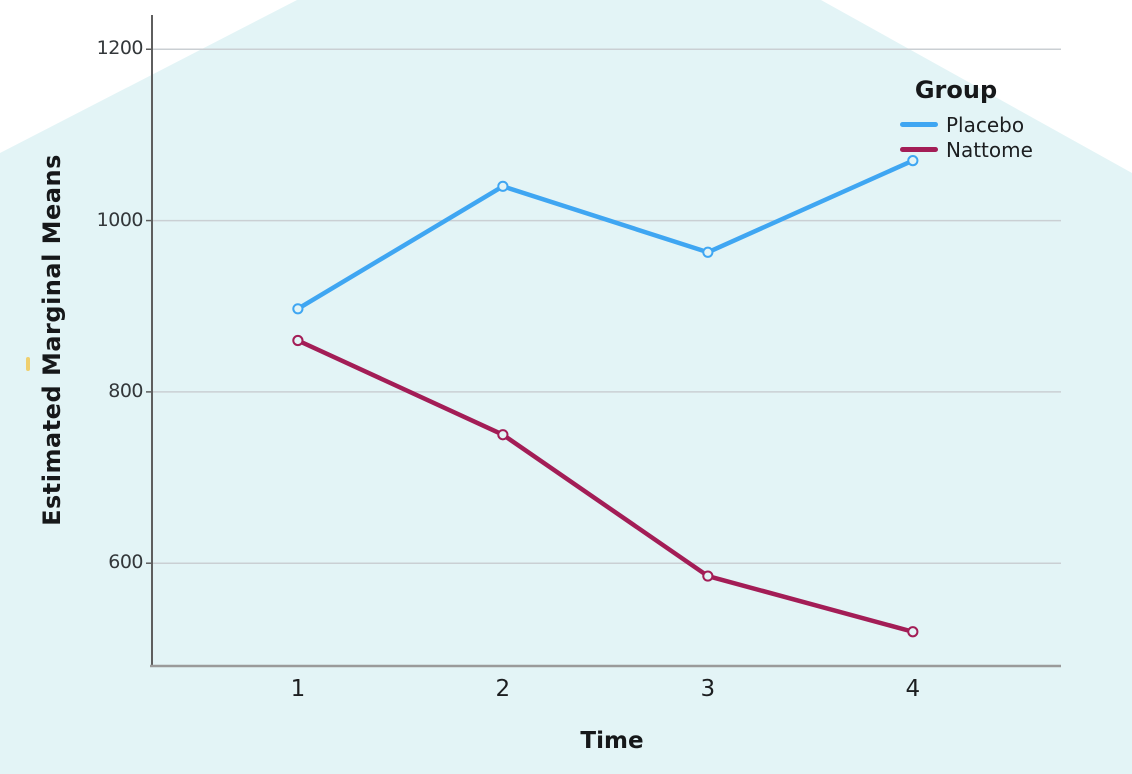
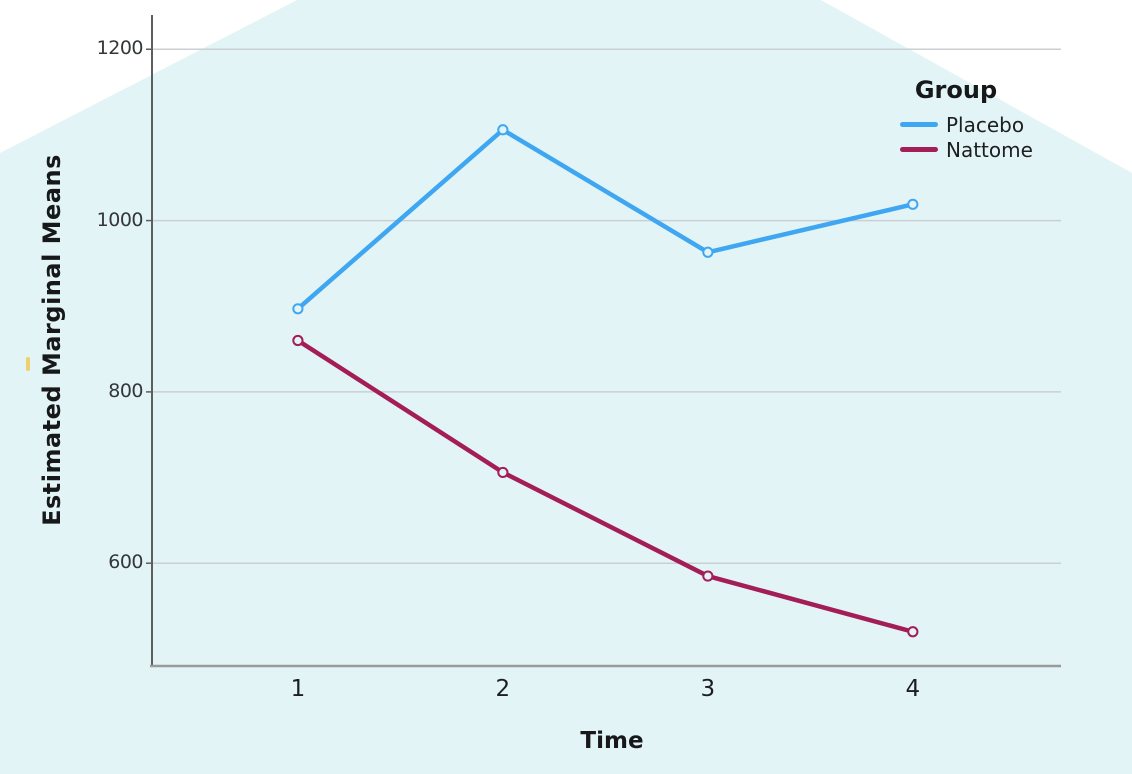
Placebo/2: 1040 -> 1110
Nattome/2: 750 -> 710
Placebo/4: 1070 -> 1020
